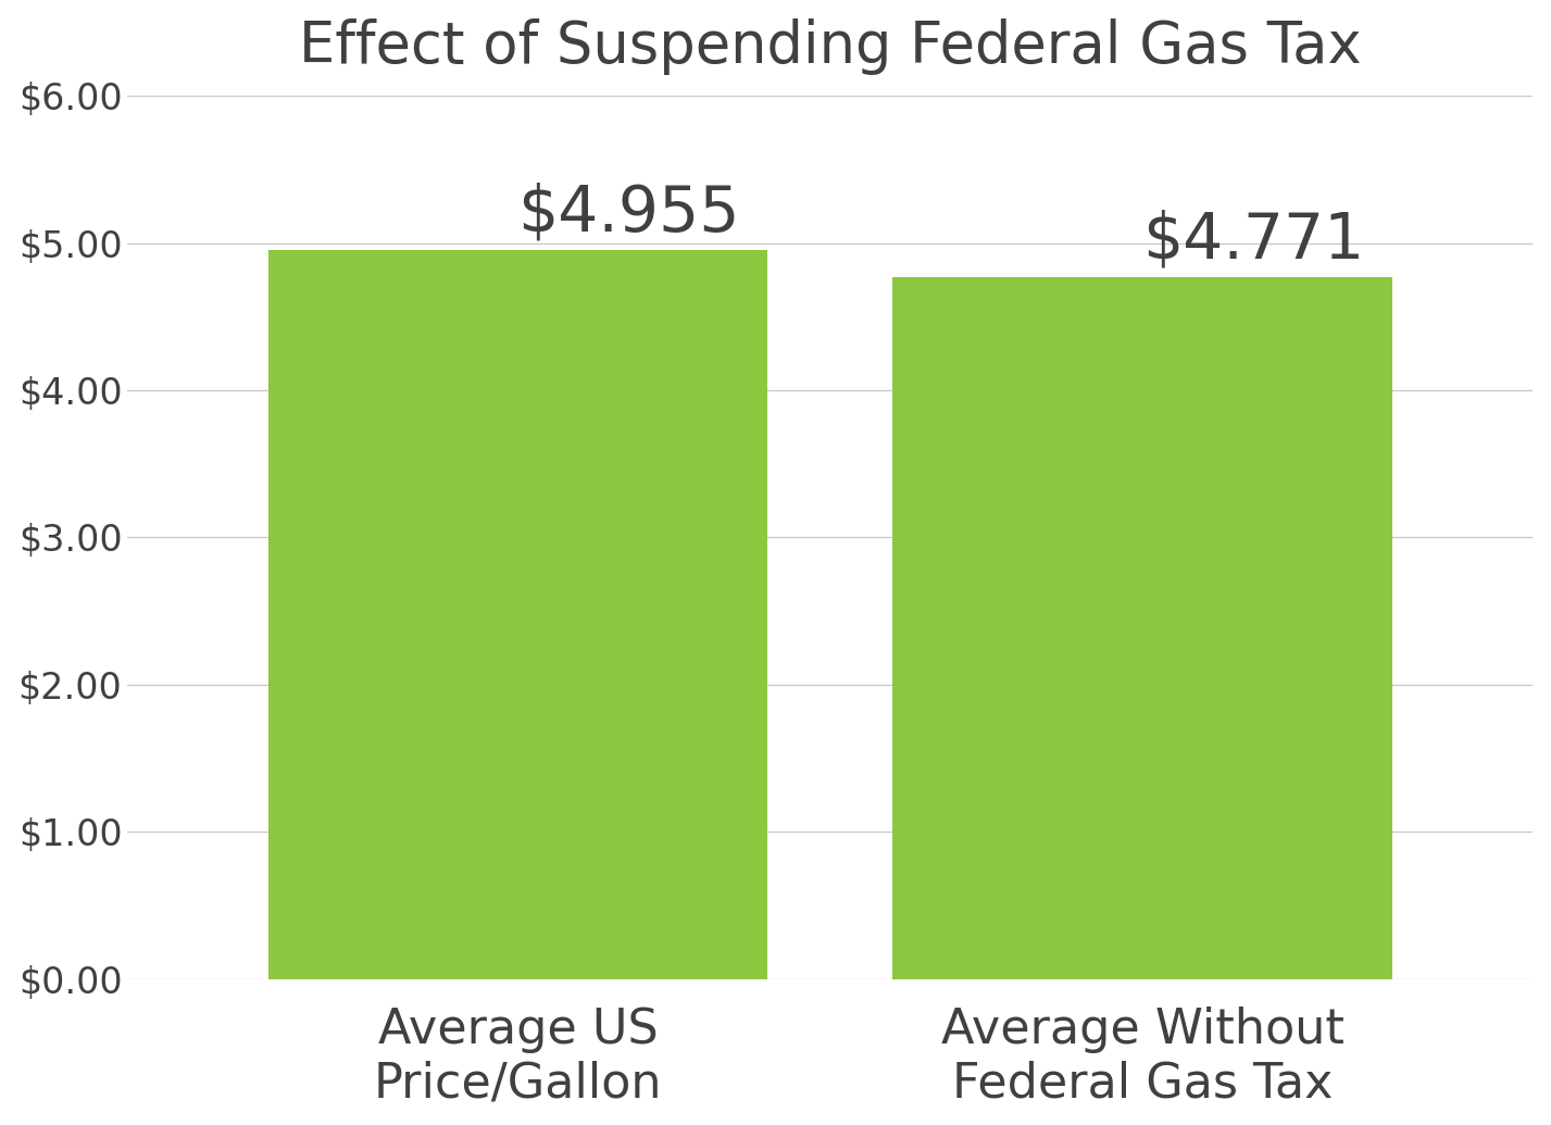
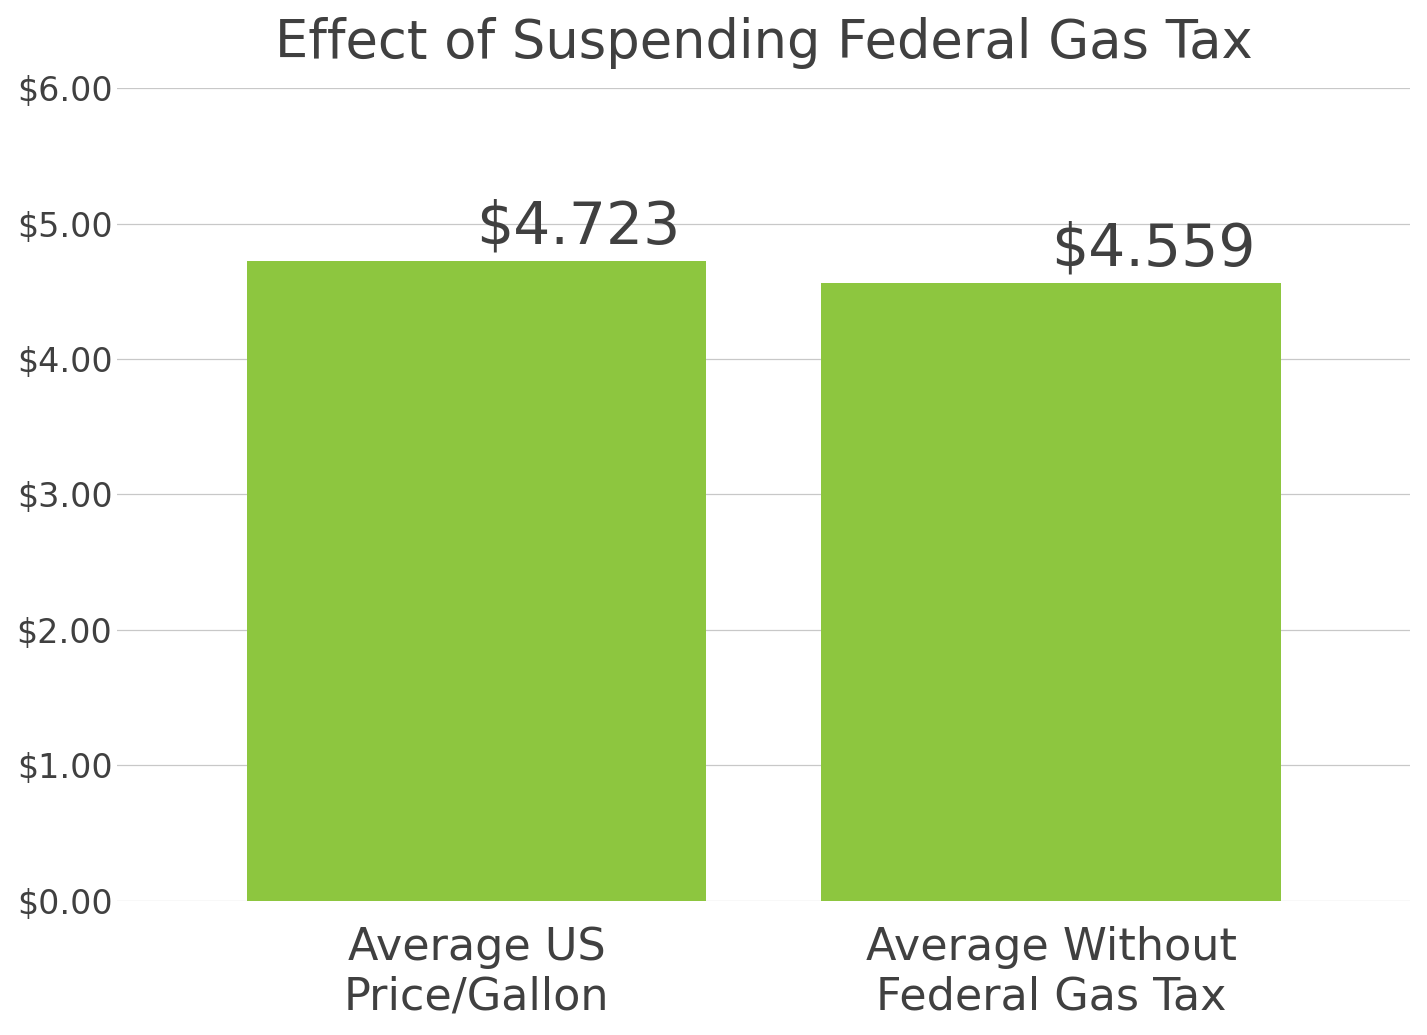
Average US Price/Gallon: $4.955 -> $4.723
Average Without Federal Gas Tax: $4.771 -> $4.559
